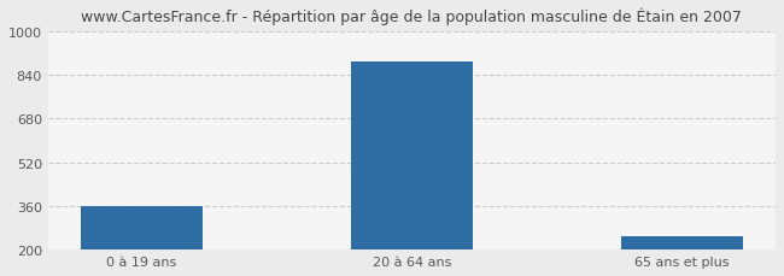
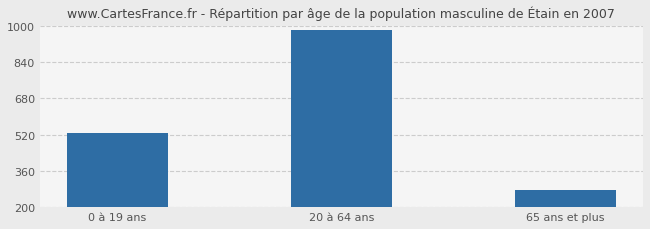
0 à 19 ans: 360 -> 526
20 à 64 ans: 890 -> 980
65 ans et plus: 250 -> 274
